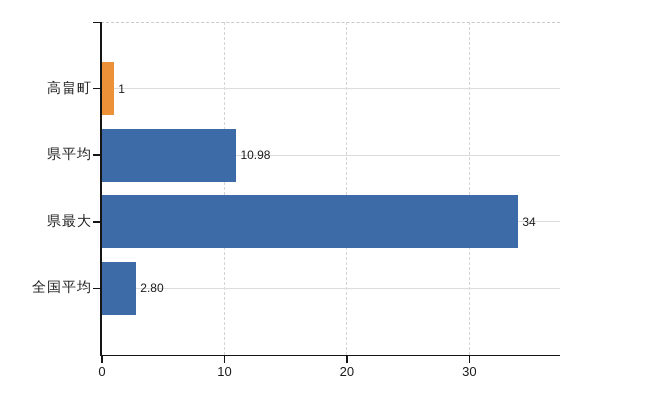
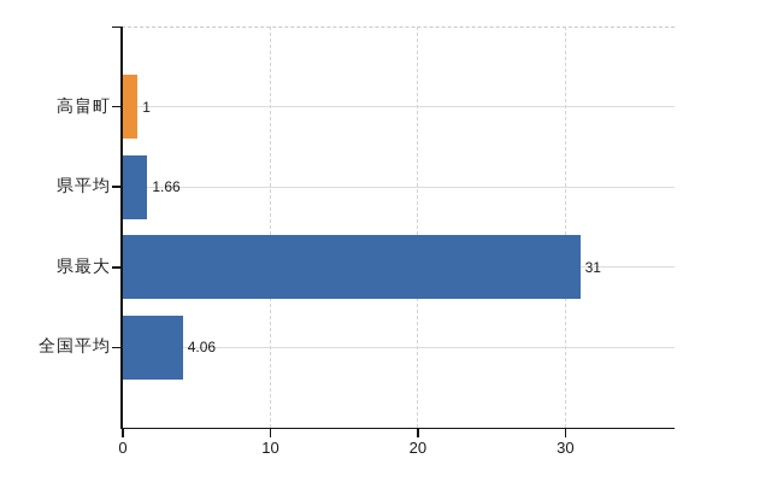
県平均: 10.98 -> 1.66
県最大: 34 -> 31
全国平均: 2.80 -> 4.06
